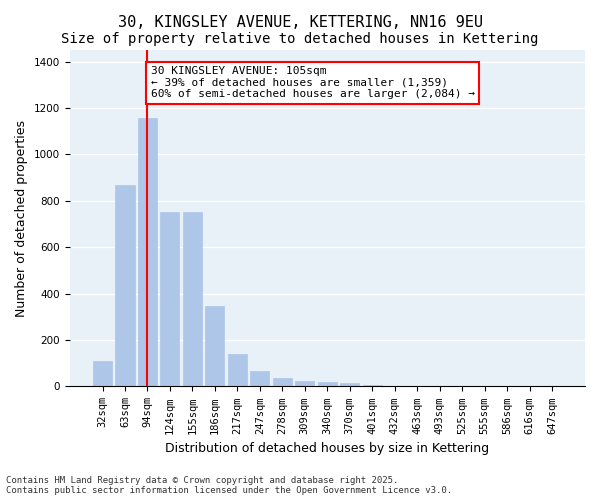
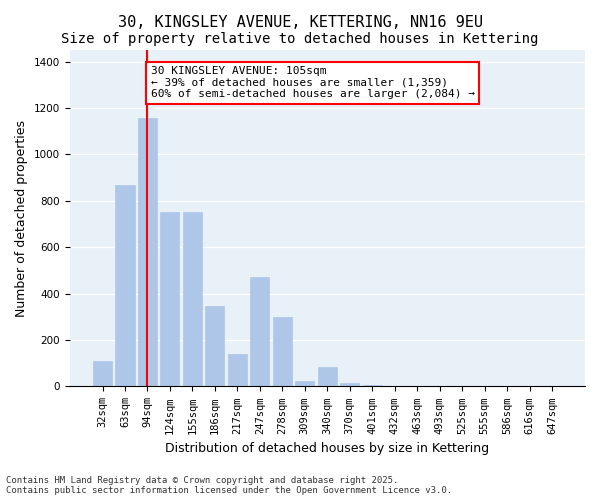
247sqm: 65 -> 470
278sqm: 35 -> 300
340sqm: 20 -> 85
